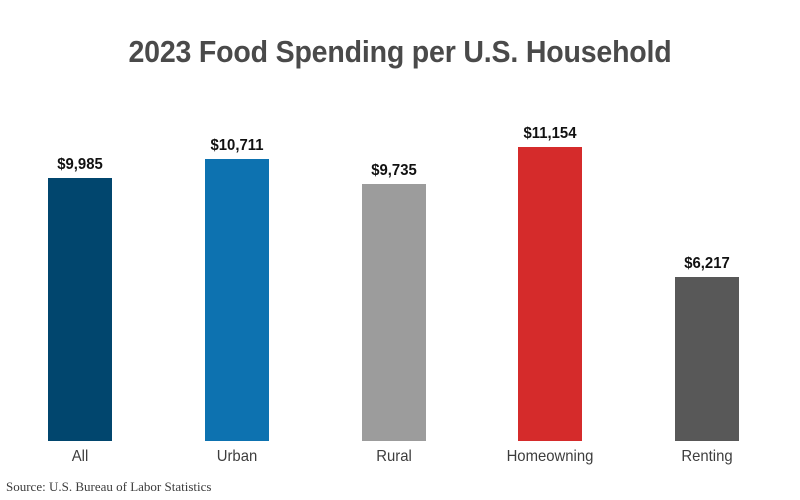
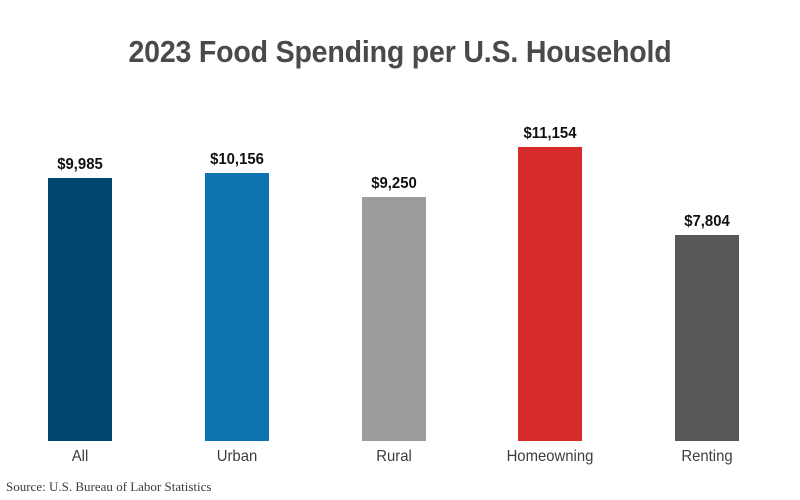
Urban: $10,711 -> $10,156
Rural: $9,735 -> $9,250
Renting: $6,217 -> $7,804
